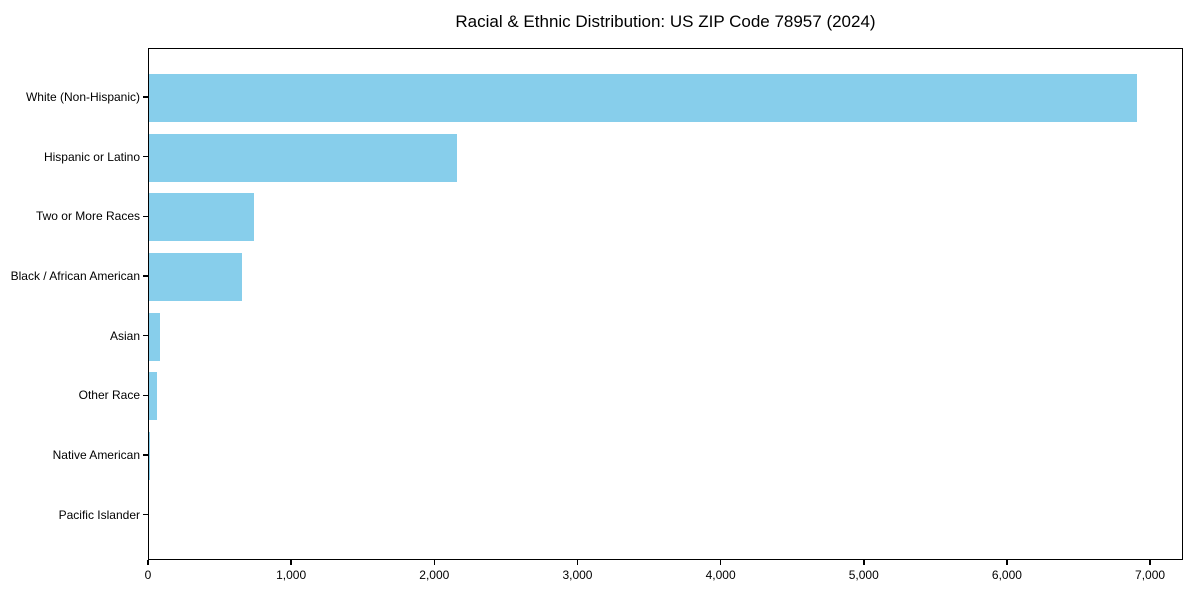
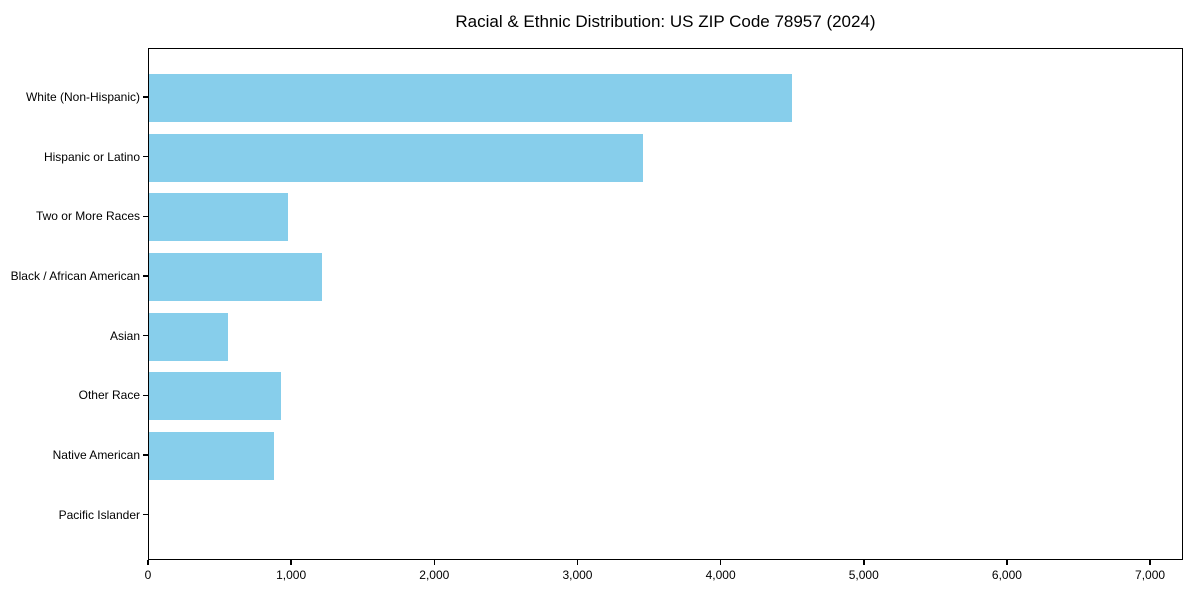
White (Non-Hispanic): 6900 -> 4490
Hispanic or Latino: 2150 -> 3450
Two or More Races: 730 -> 970
Black / African American: 650 -> 1210
Asian: 80 -> 550
Other Race: 60 -> 920
Native American: 10 -> 870
